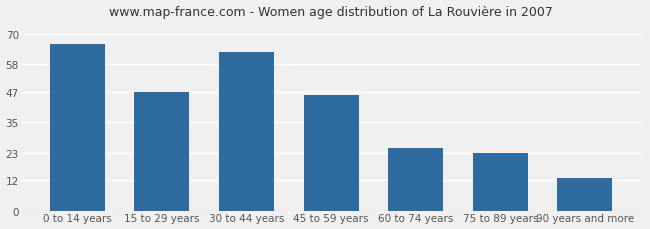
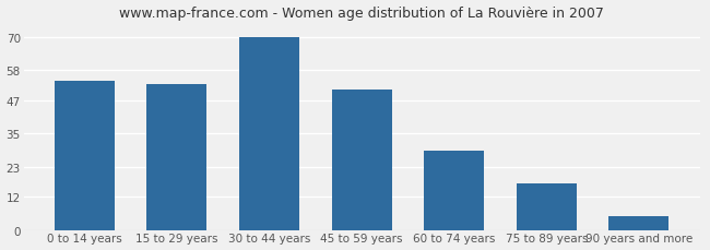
0 to 14 years: 66 -> 54
15 to 29 years: 47 -> 53
30 to 44 years: 63 -> 70
45 to 59 years: 46 -> 51
60 to 74 years: 25 -> 29
75 to 89 years: 23 -> 17
90 years and more: 13 -> 5
